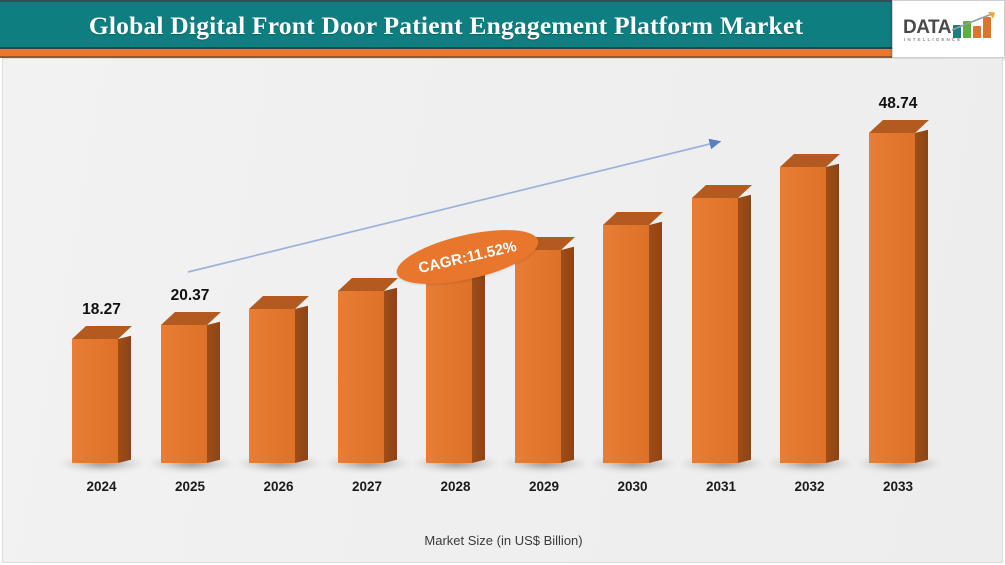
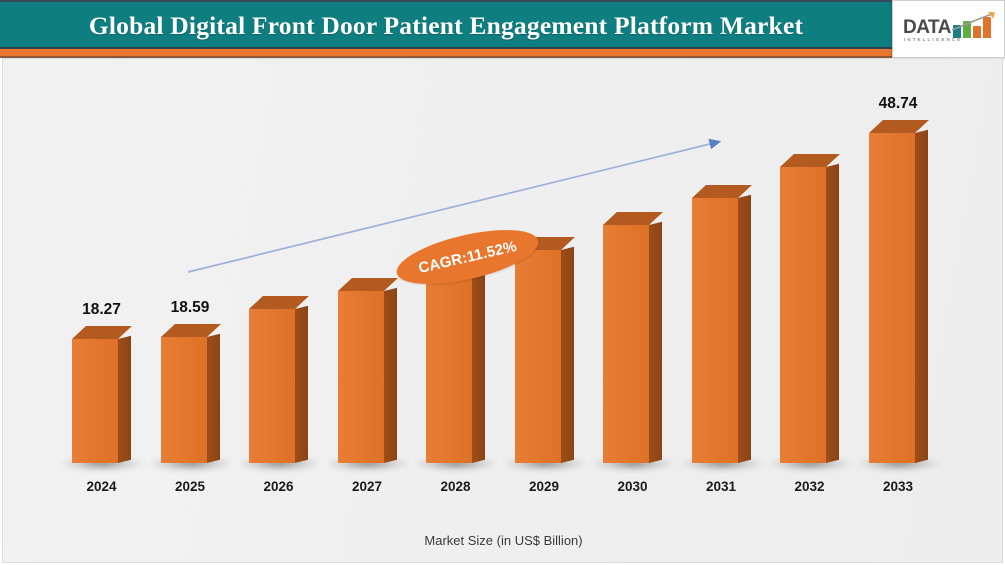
2025: 20.37 -> 18.59
